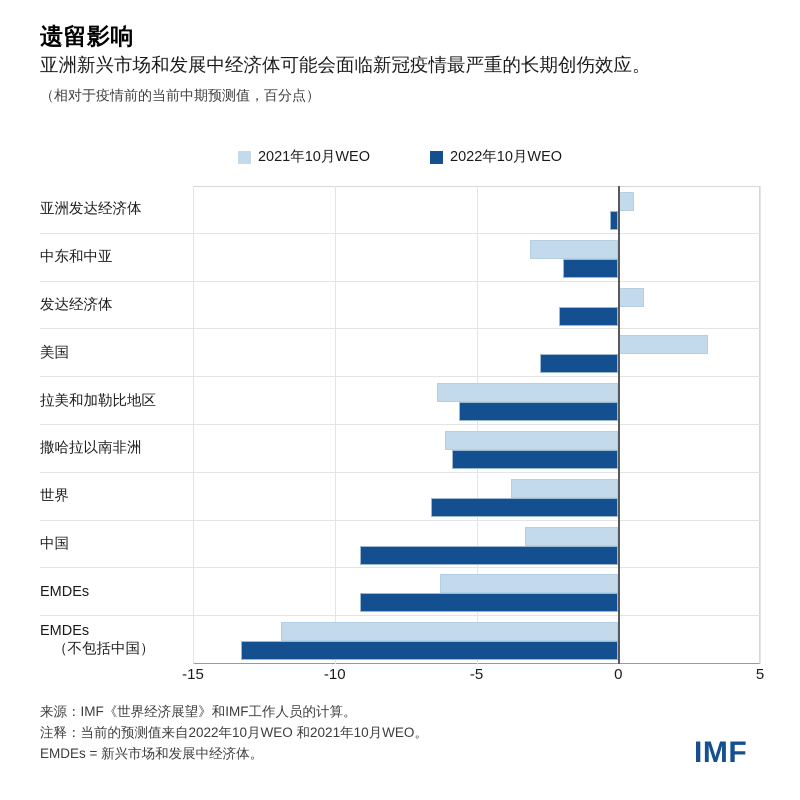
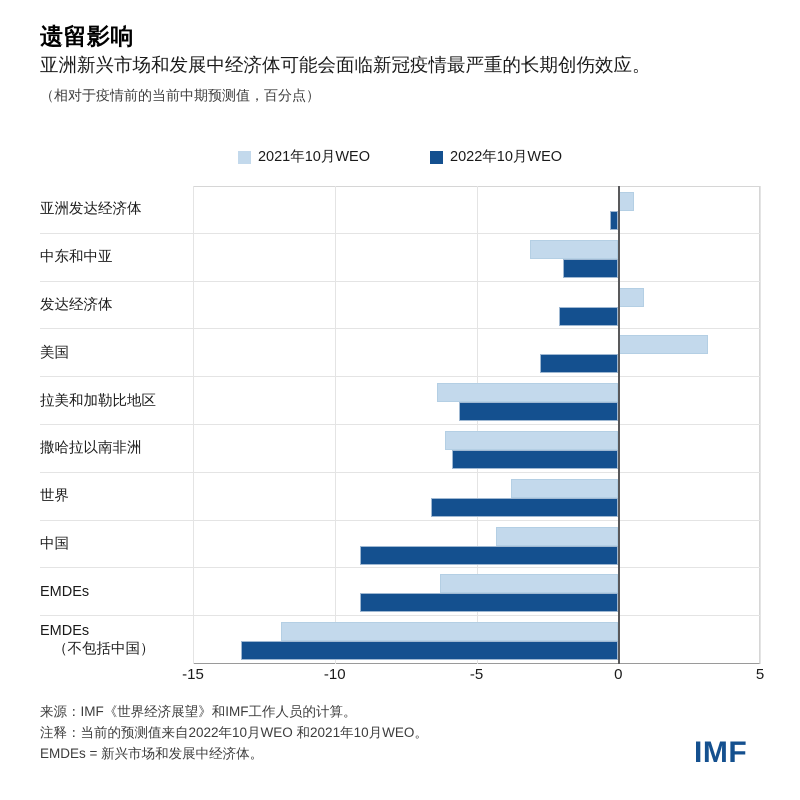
2021年10月WEO/中国: -3.3 -> -4.3
